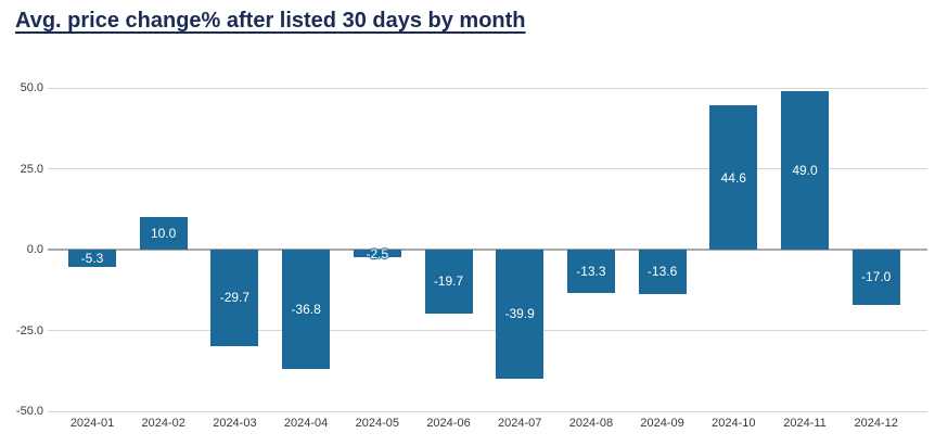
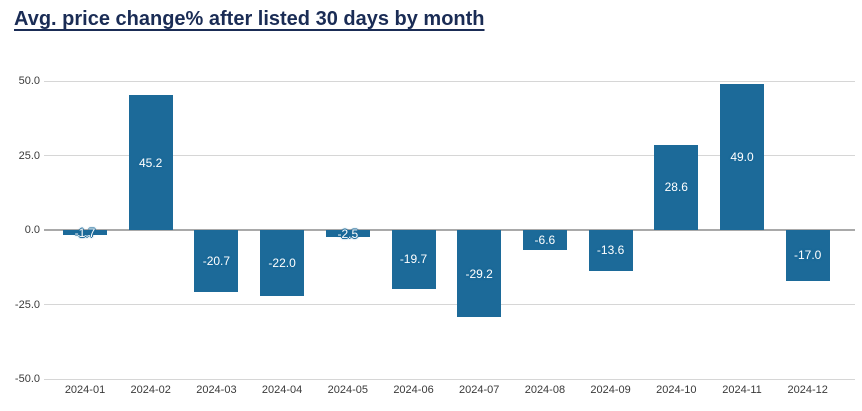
2024-01: -5.3 -> -1.7
2024-02: 10.0 -> 45.2
2024-03: -29.7 -> -20.7
2024-04: -36.8 -> -22.0
2024-07: -39.9 -> -29.2
2024-08: -13.3 -> -6.6
2024-10: 44.6 -> 28.6
